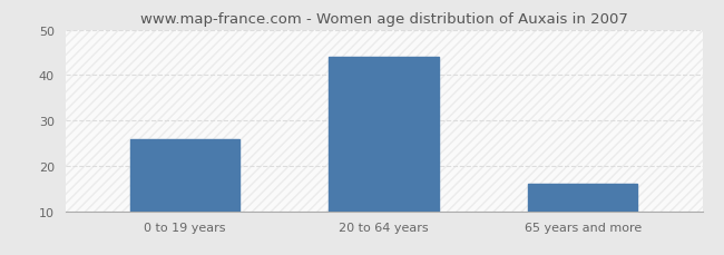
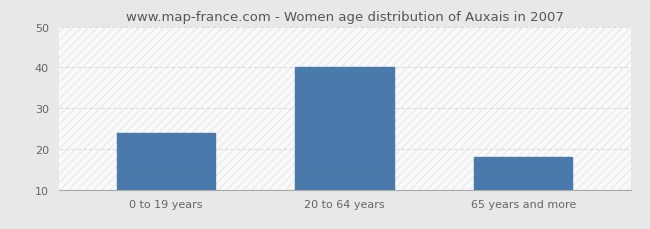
0 to 19 years: 26 -> 24
20 to 64 years: 44 -> 40
65 years and more: 16 -> 18
